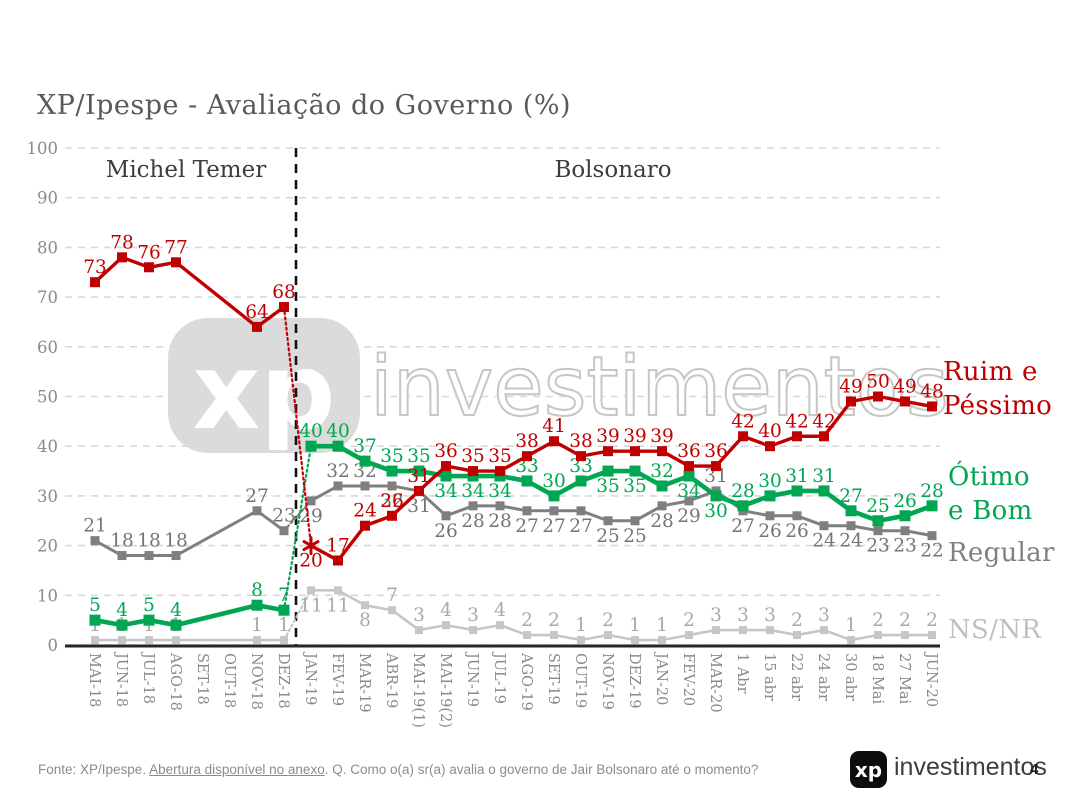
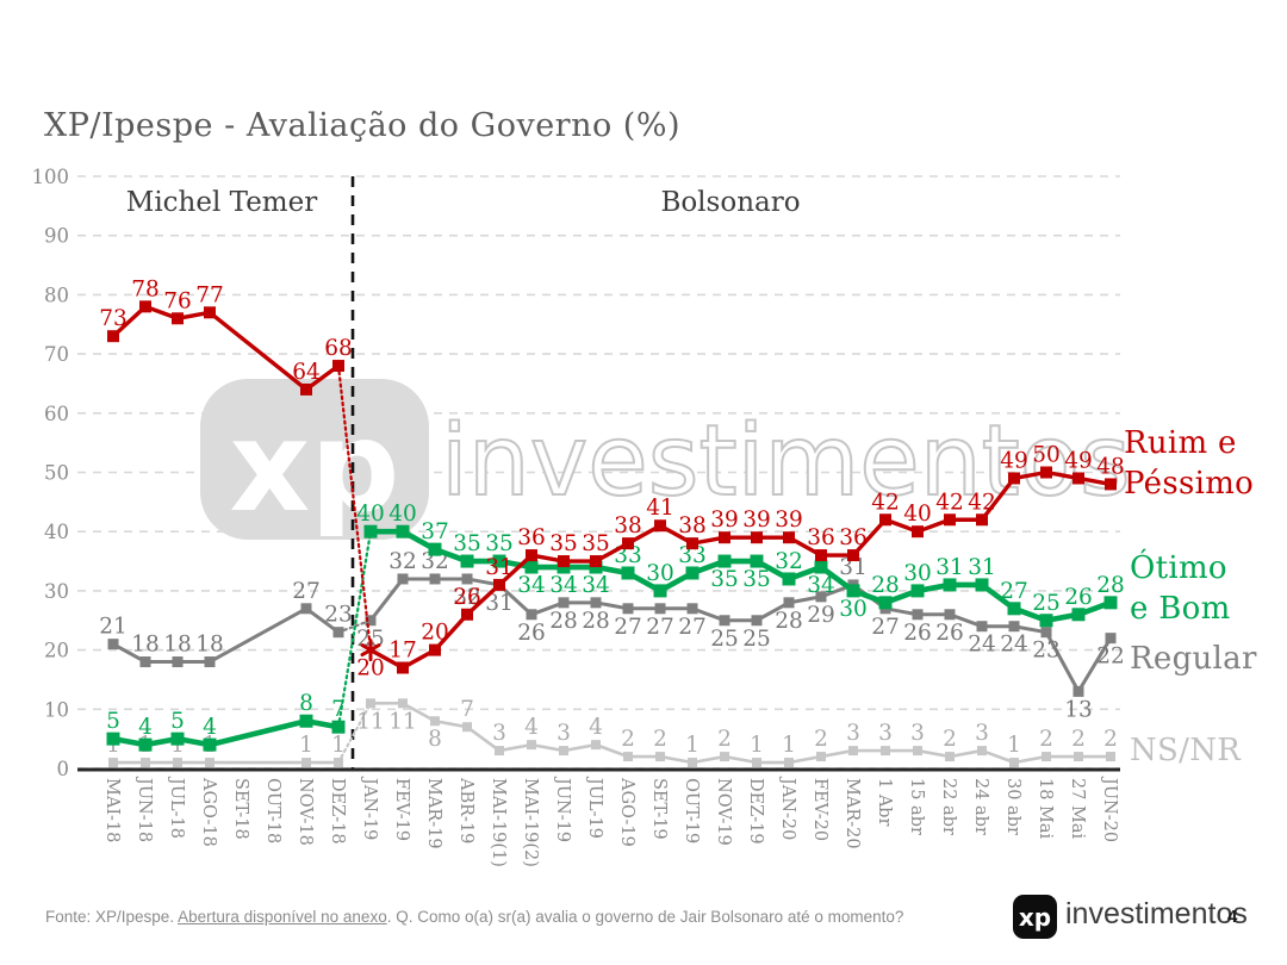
Regular/JAN-19: 29 -> 25
Ruim e Péssimo/MAR-19: 24 -> 20
Regular/27 Mai: 23 -> 13
